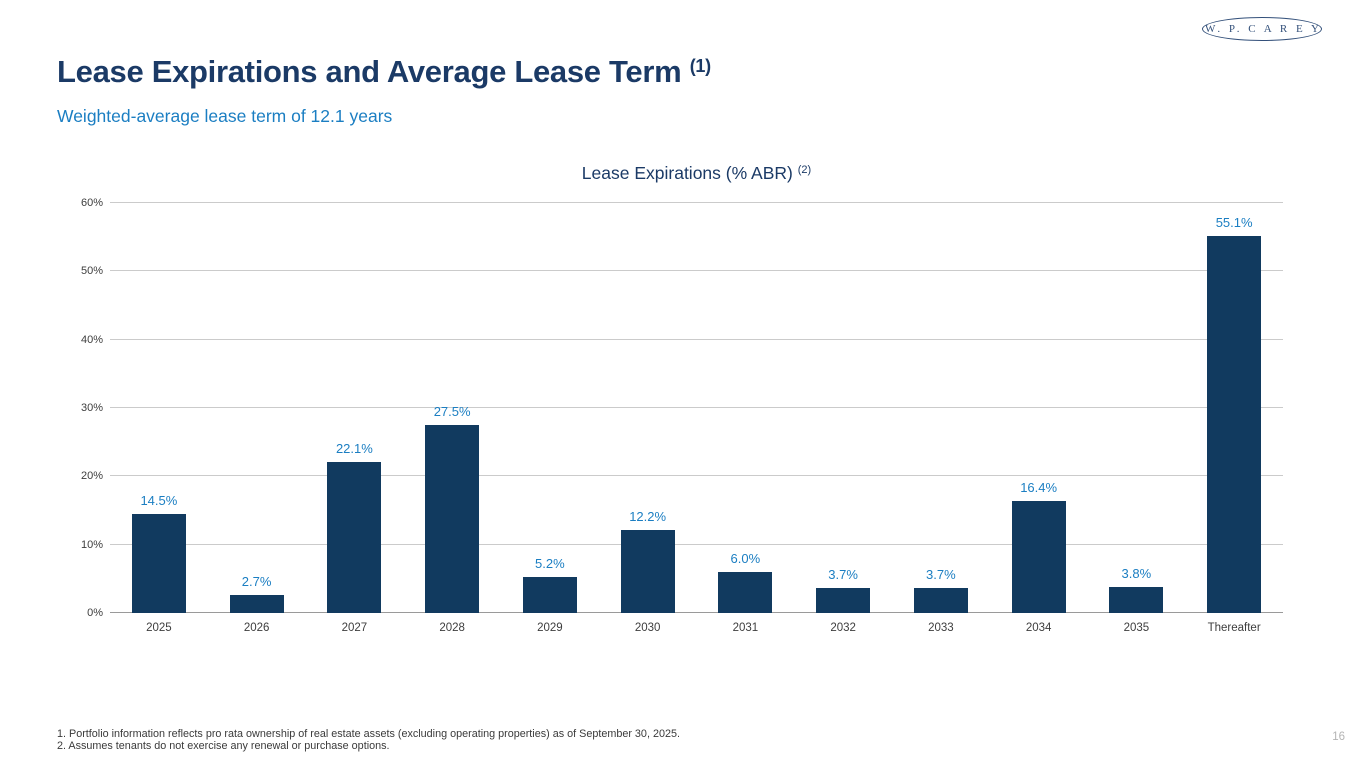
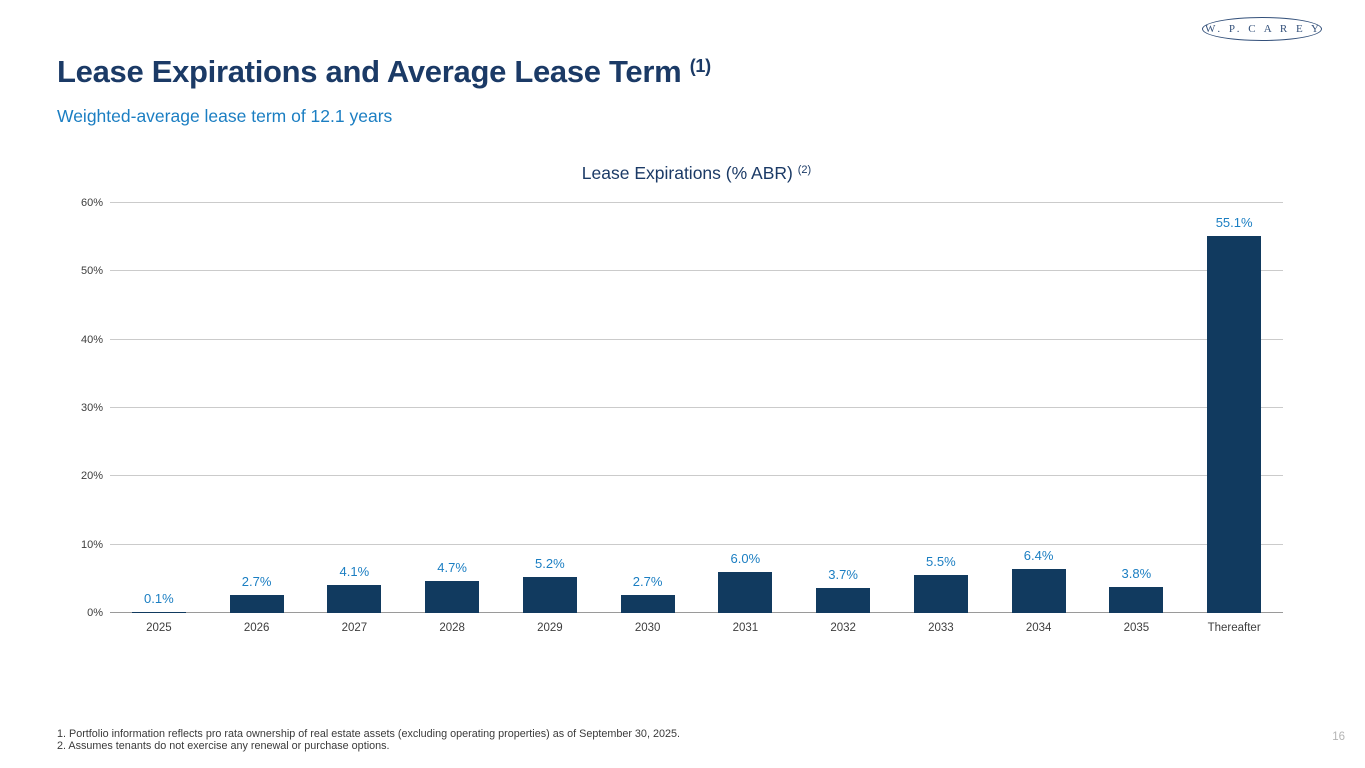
2025: 14.5% -> 0.1%
2027: 22.1% -> 4.1%
2028: 27.5% -> 4.7%
2030: 12.2% -> 2.7%
2033: 3.7% -> 5.5%
2034: 16.4% -> 6.4%
